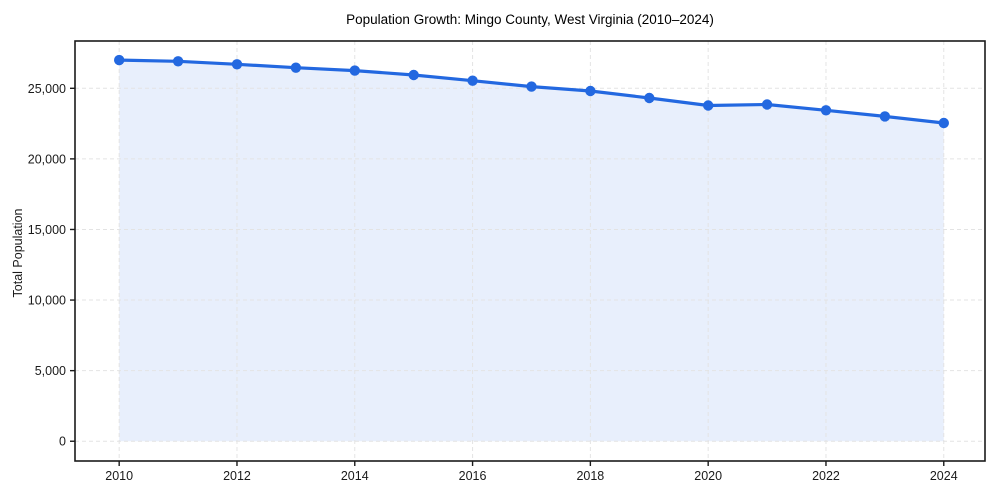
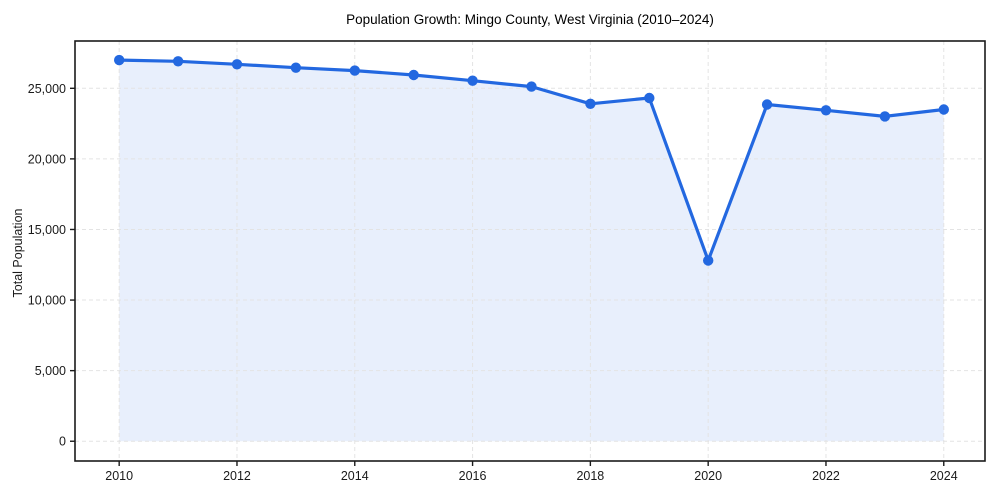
2018: 24800 -> 23900
2020: 23800 -> 12800
2024: 22500 -> 23500
